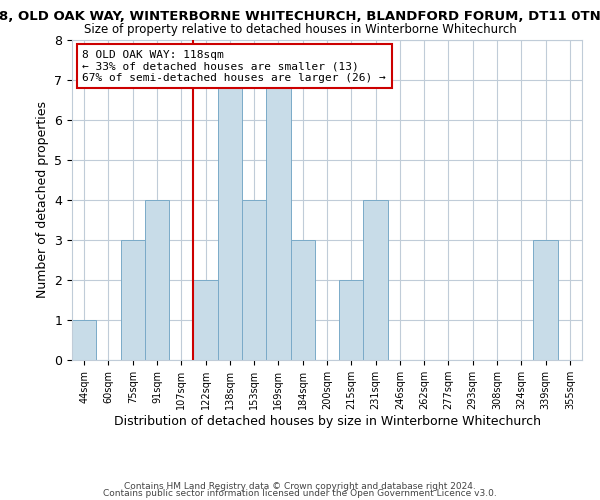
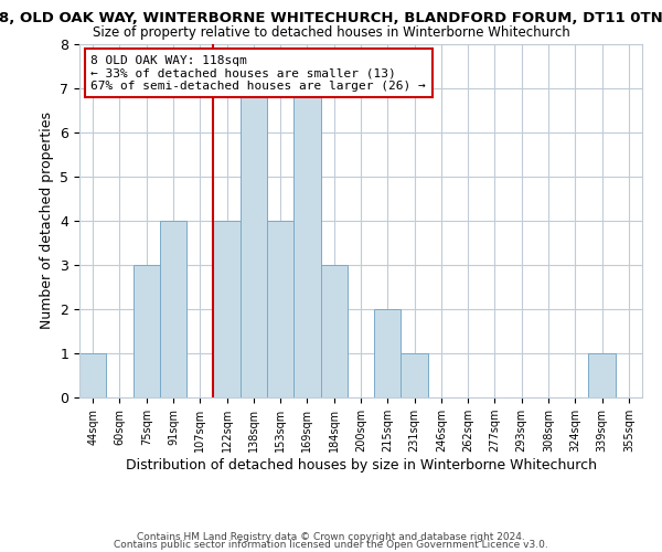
122sqm: 2 -> 4
231sqm: 4 -> 1
339sqm: 3 -> 1
